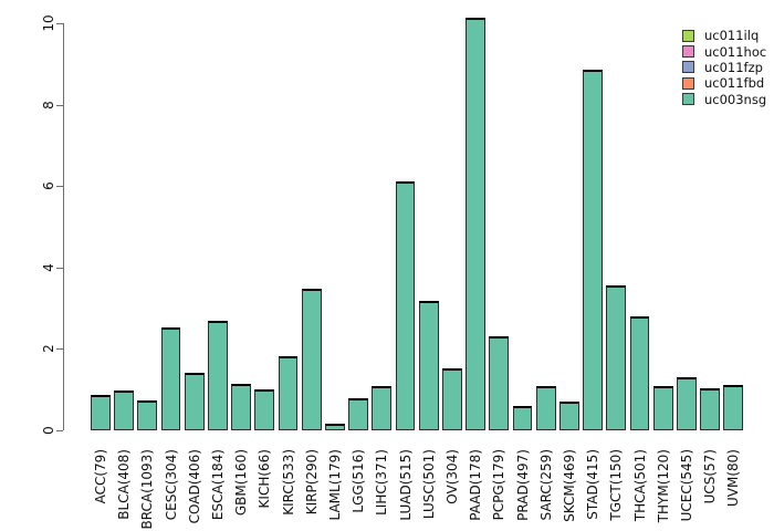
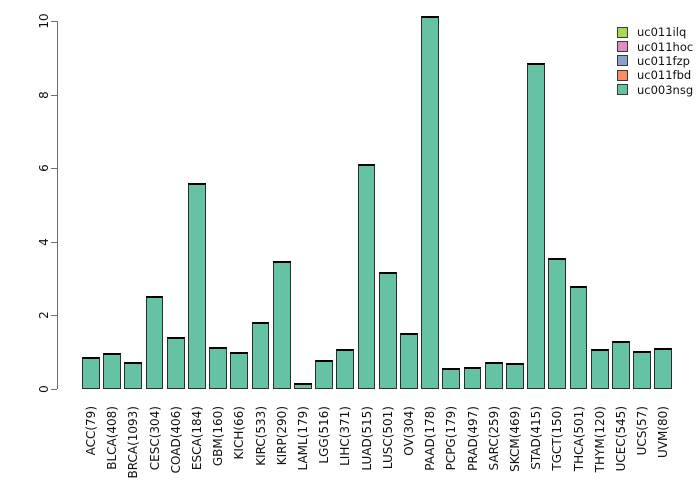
ESCA(184): 2.7 -> 5.6
PCPG(179): 2.3 -> 0.6
SARC(259): 1.1 -> 0.7
